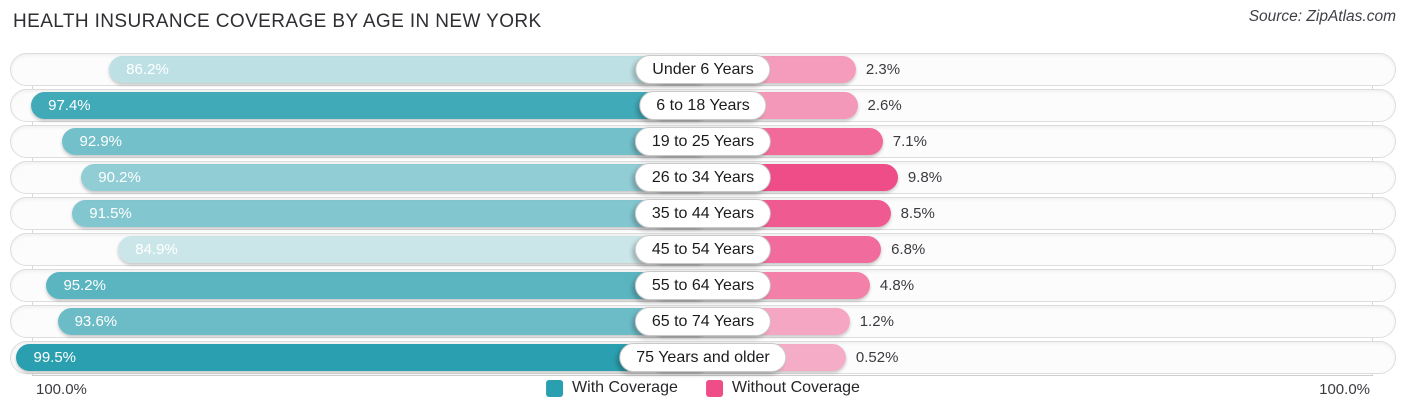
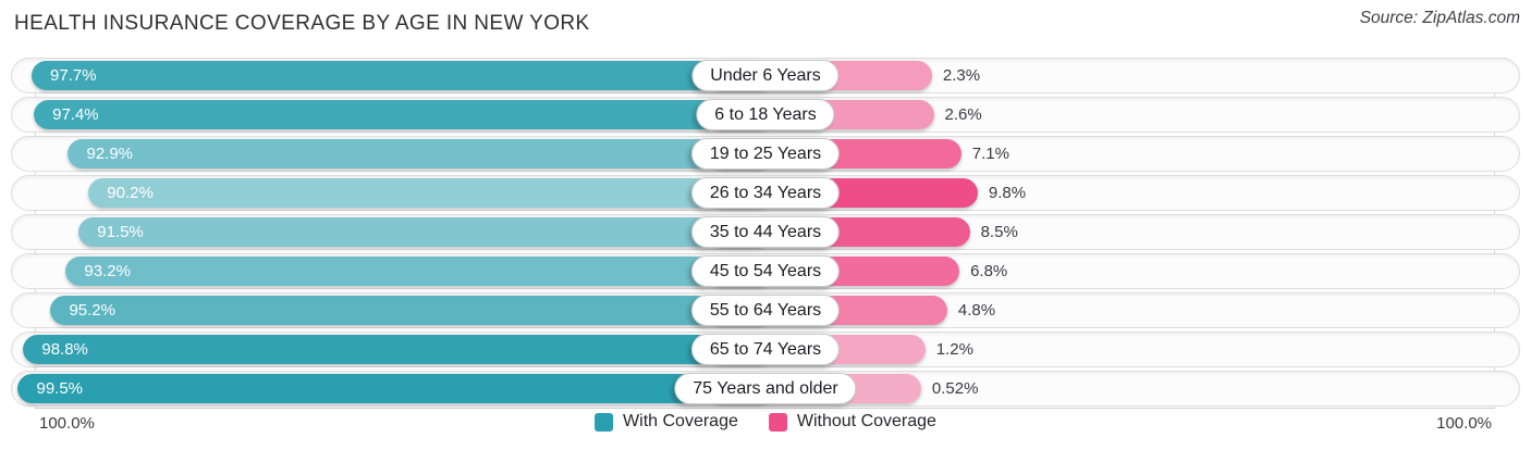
With Coverage/Under 6 Years: 86.2% -> 97.7%
With Coverage/45 to 54 Years: 84.9% -> 93.2%
With Coverage/65 to 74 Years: 93.6% -> 98.8%
